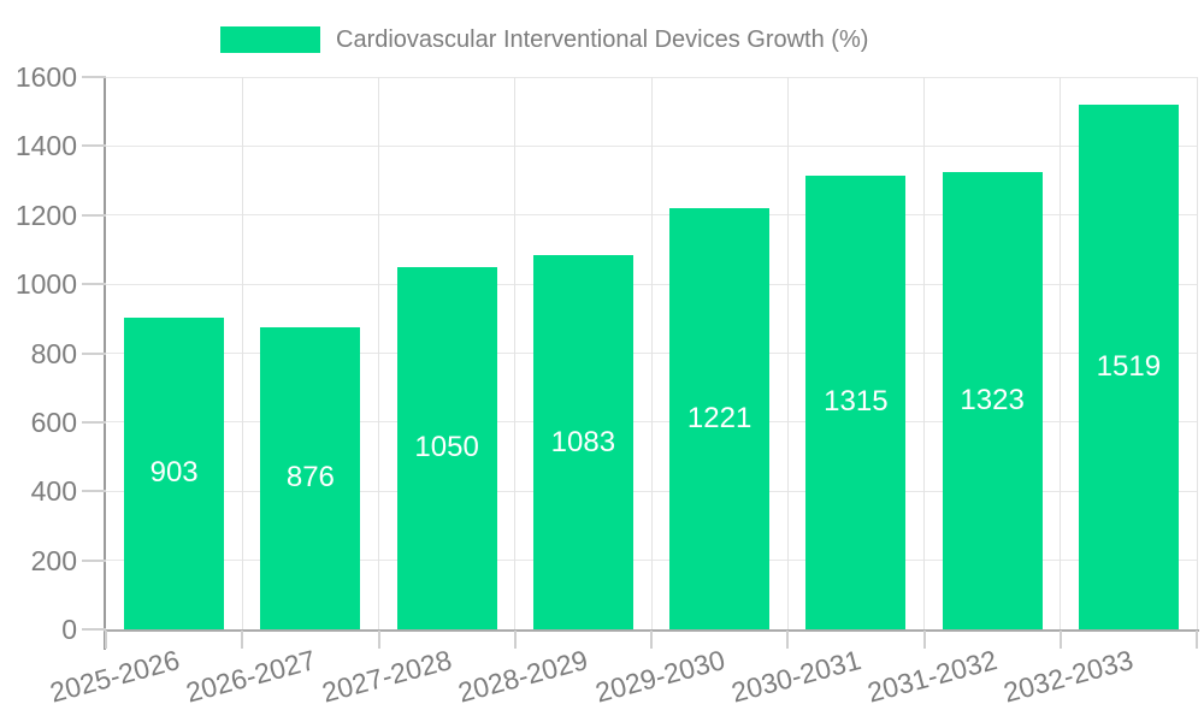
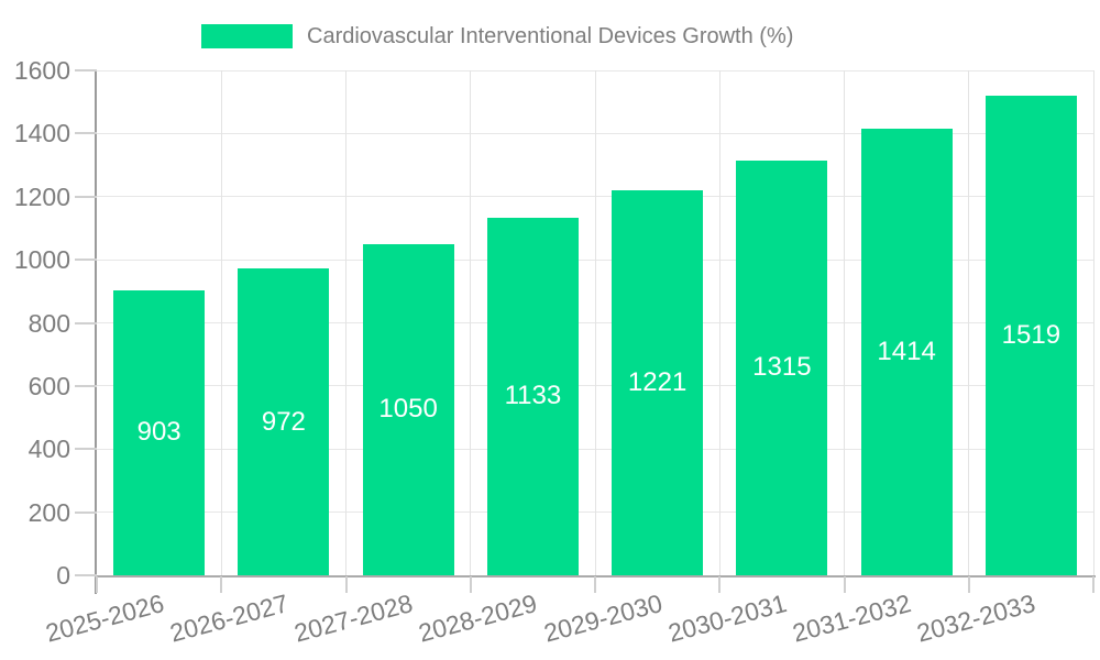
2026-2027: 876 -> 972
2028-2029: 1083 -> 1133
2031-2032: 1323 -> 1414
